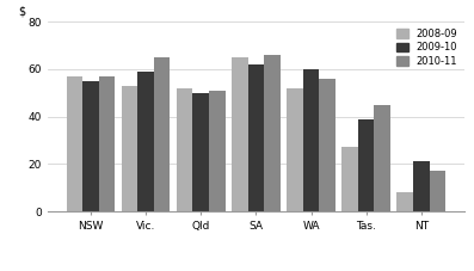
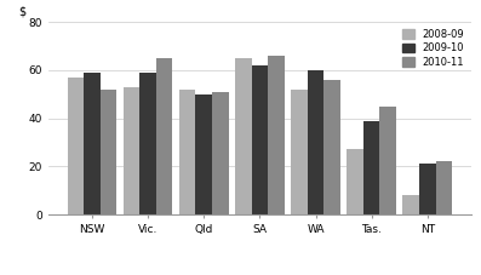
2009-10/NSW: 55 -> 59
2010-11/NSW: 57 -> 52
2010-11/NT: 17 -> 22
